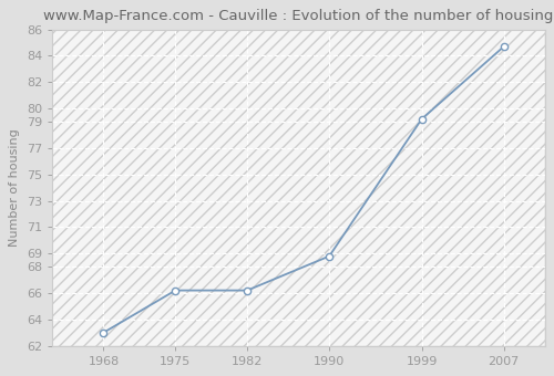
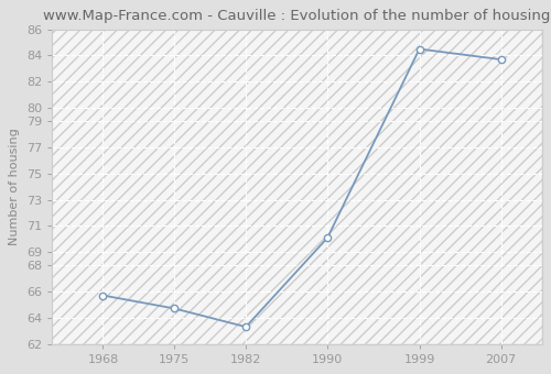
1968: 63.0 -> 65.7
1975: 66.2 -> 64.7
1982: 66.2 -> 63.3
1990: 68.8 -> 70.1
1999: 79.2 -> 84.5
2007: 84.7 -> 83.7
